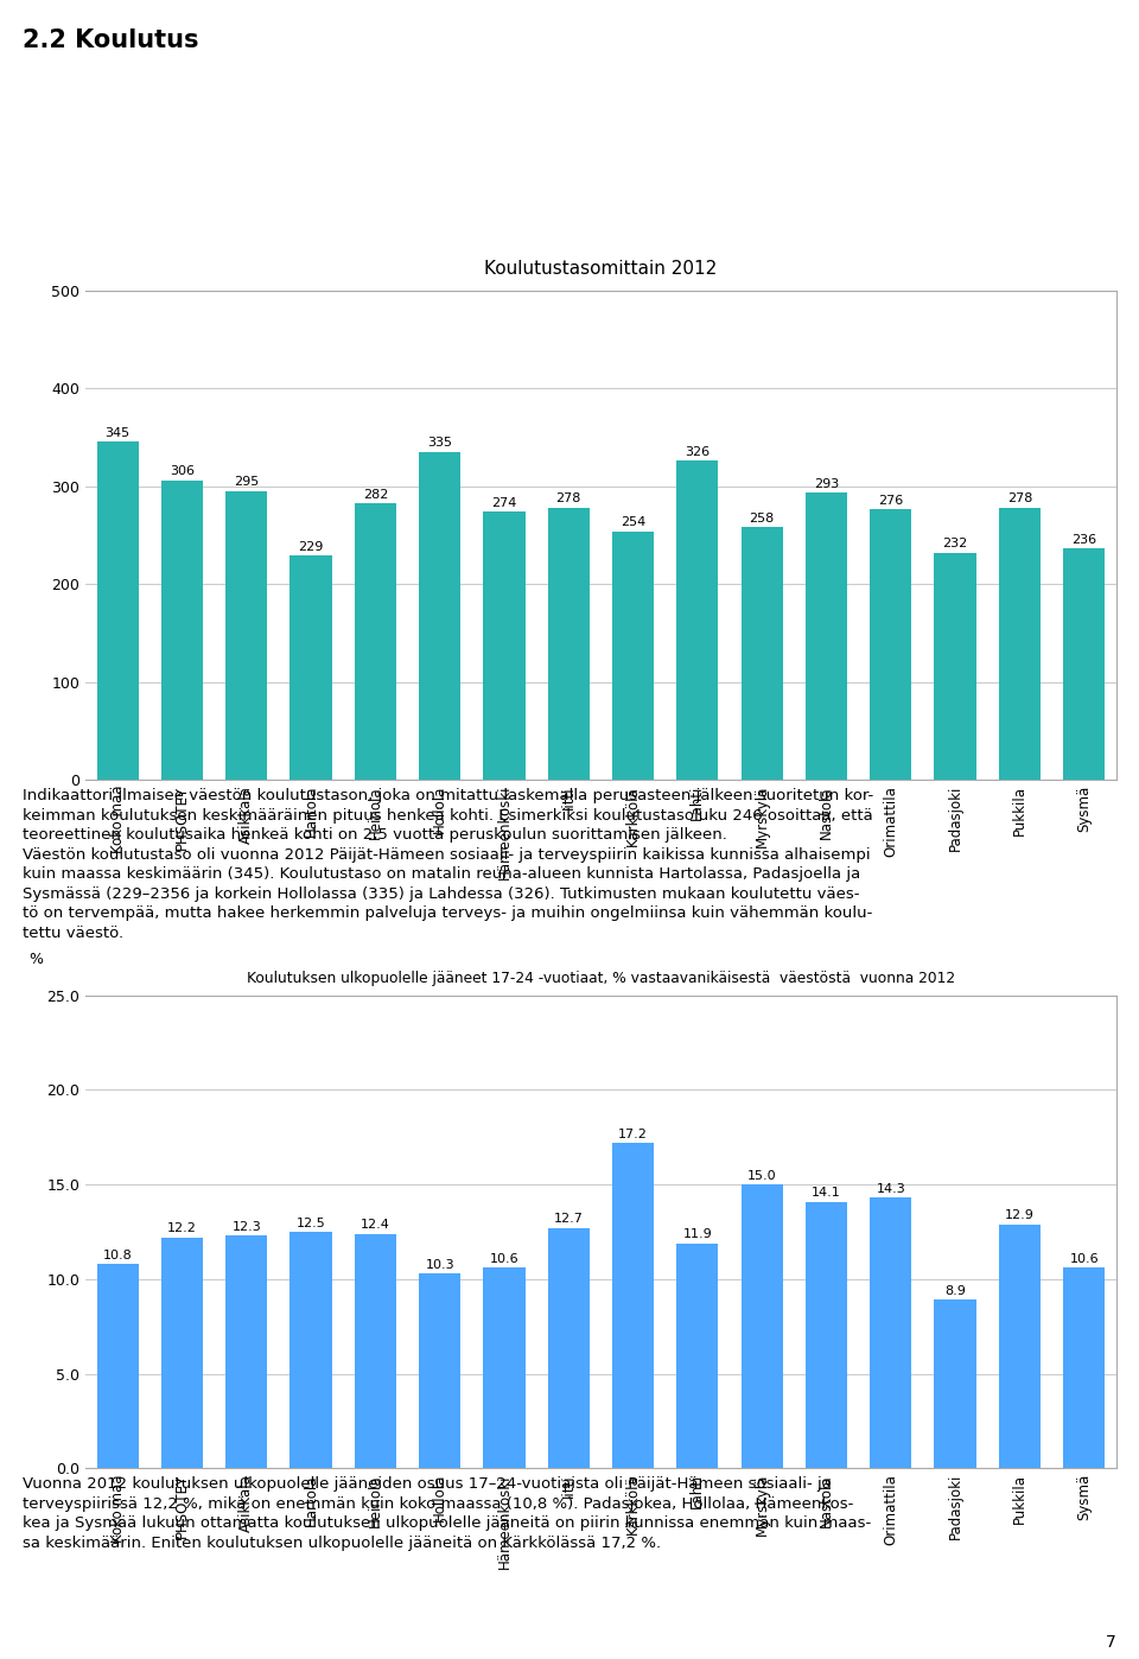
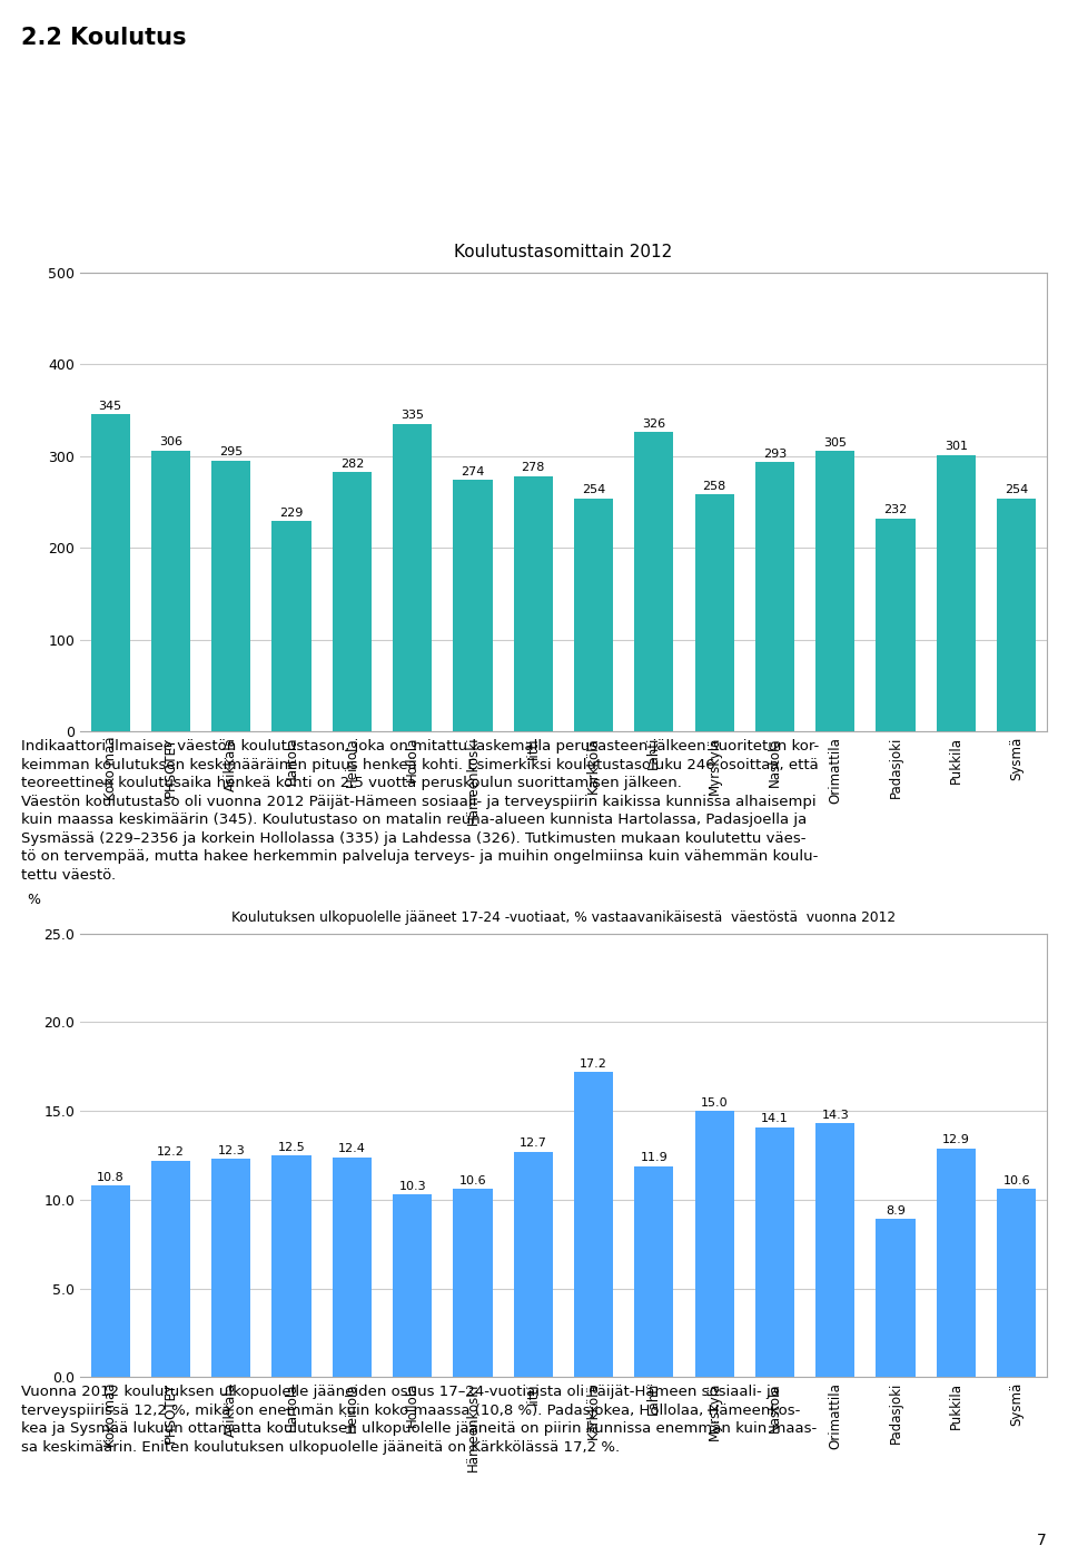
Koulutustasomittain 2012/Orimattila: 276 -> 305
Koulutustasomittain 2012/Pukkila: 278 -> 301
Koulutustasomittain 2012/Sysmä: 236 -> 254
